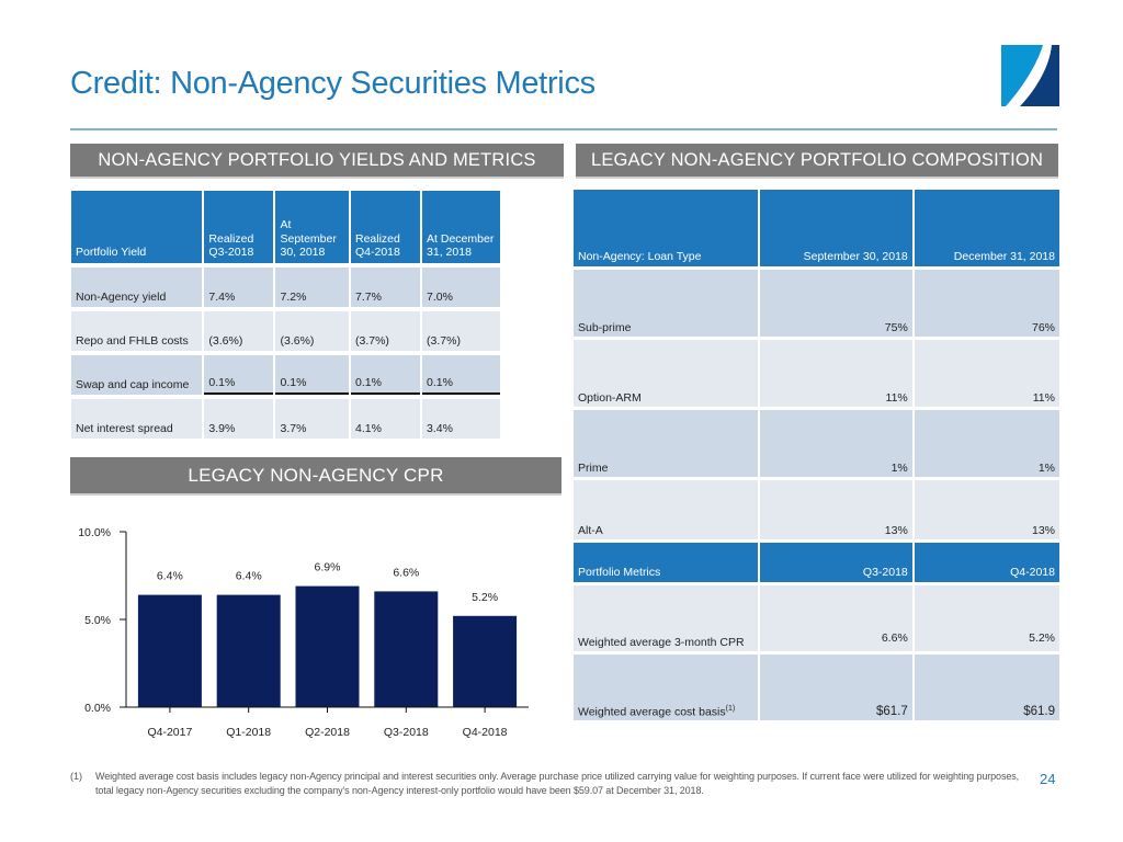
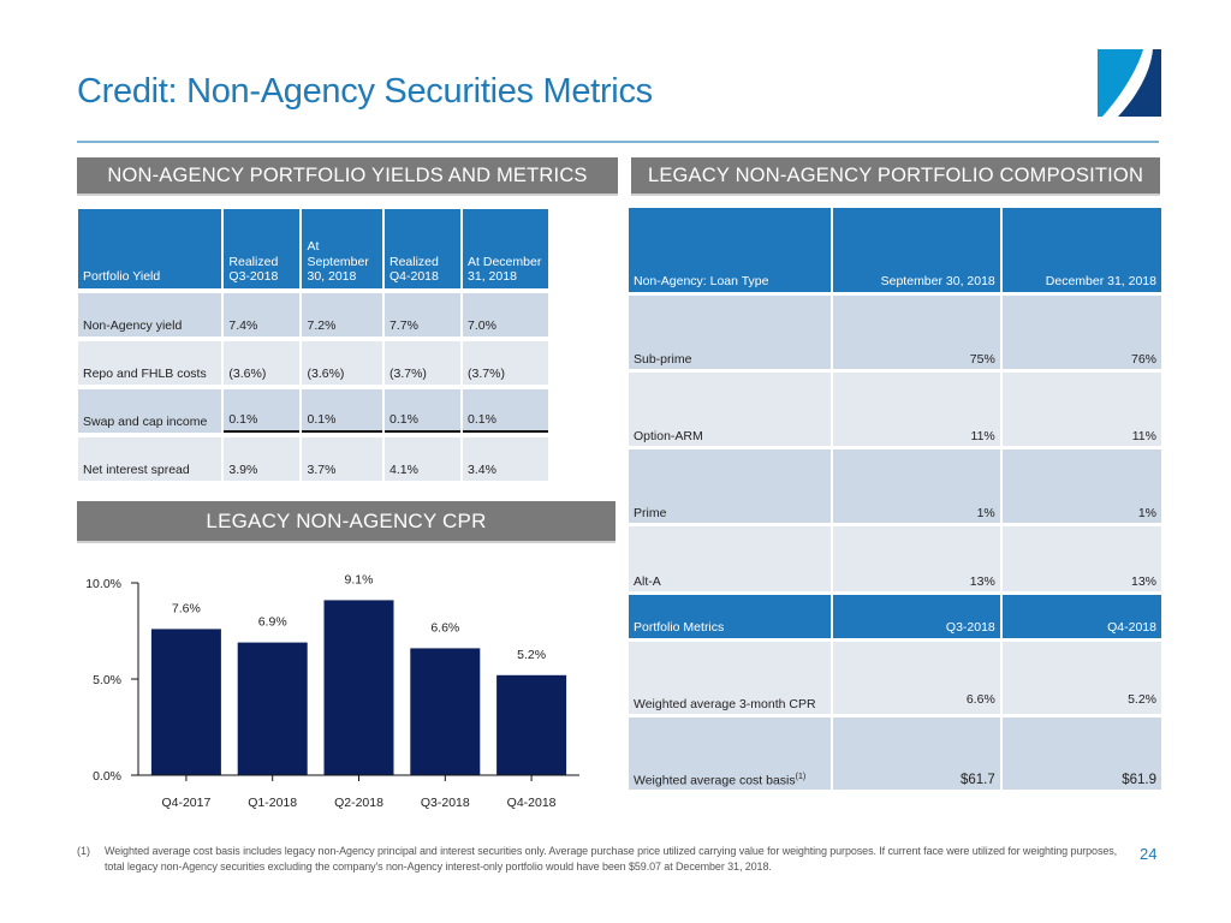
Q4-2017: 6.4% -> 7.6%
Q1-2018: 6.4% -> 6.9%
Q2-2018: 6.9% -> 9.1%
